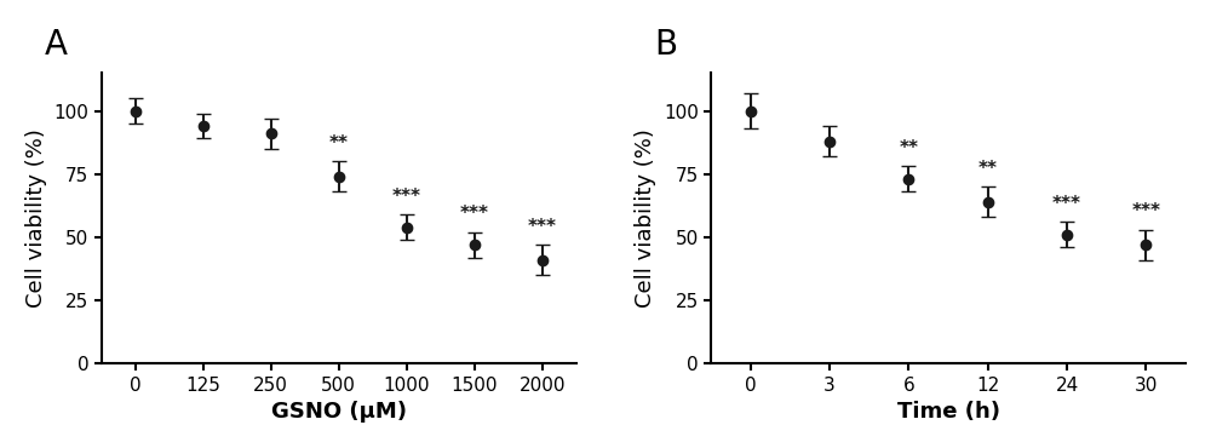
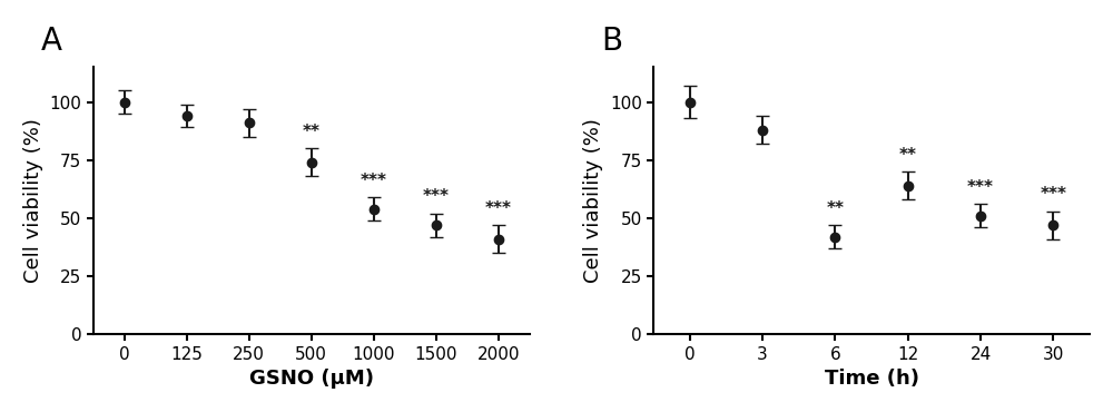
6: 73 -> 42
